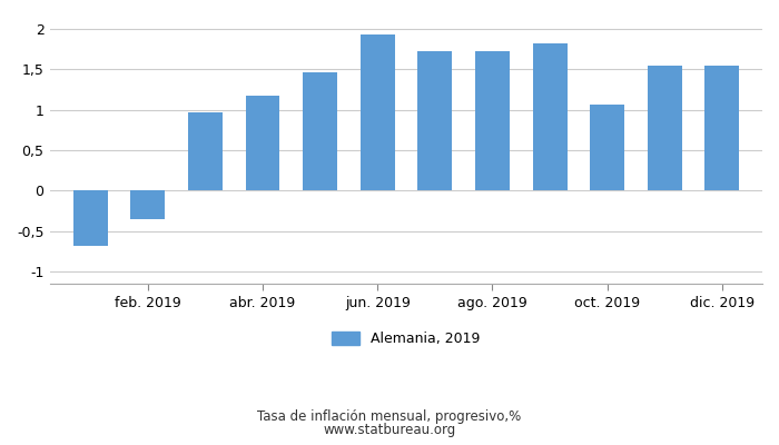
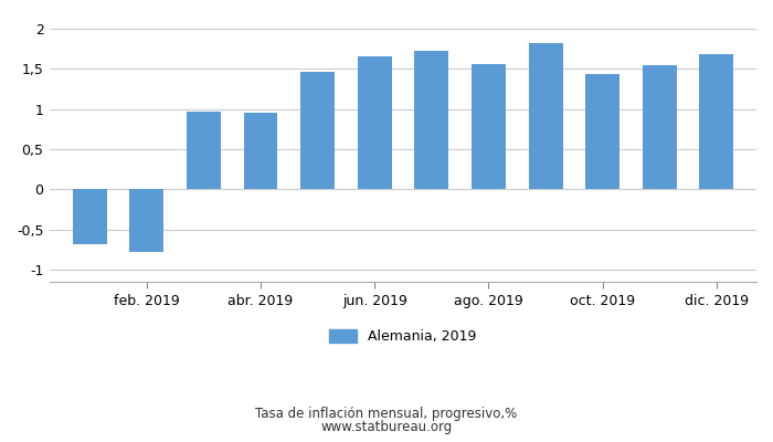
feb. 2019: -0,35 -> -0,78
abr. 2019: 1,17 -> 0,96
jun. 2019: 1,93 -> 1,66
ago. 2019: 1,73 -> 1,56
oct. 2019: 1,06 -> 1,44
dic. 2019: 1,54 -> 1,68
